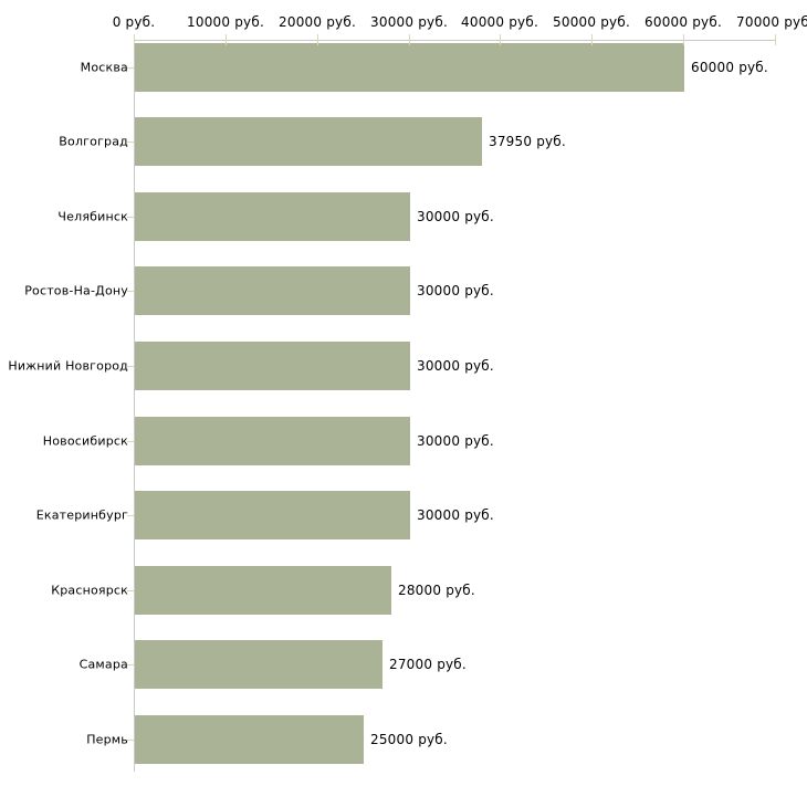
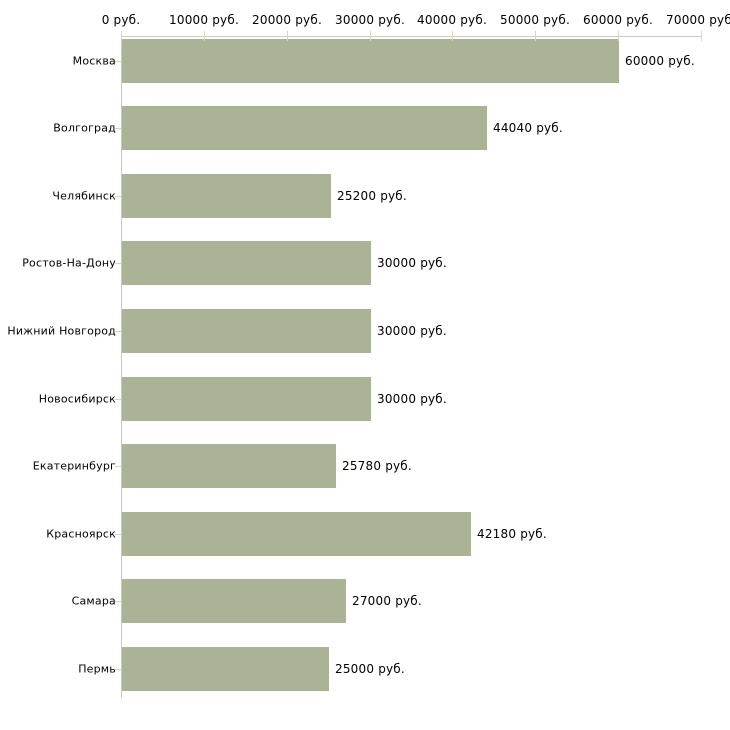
Волгоград: 37950 -> 44040
Челябинск: 30000 -> 25200
Екатеринбург: 30000 -> 25780
Красноярск: 28000 -> 42180
